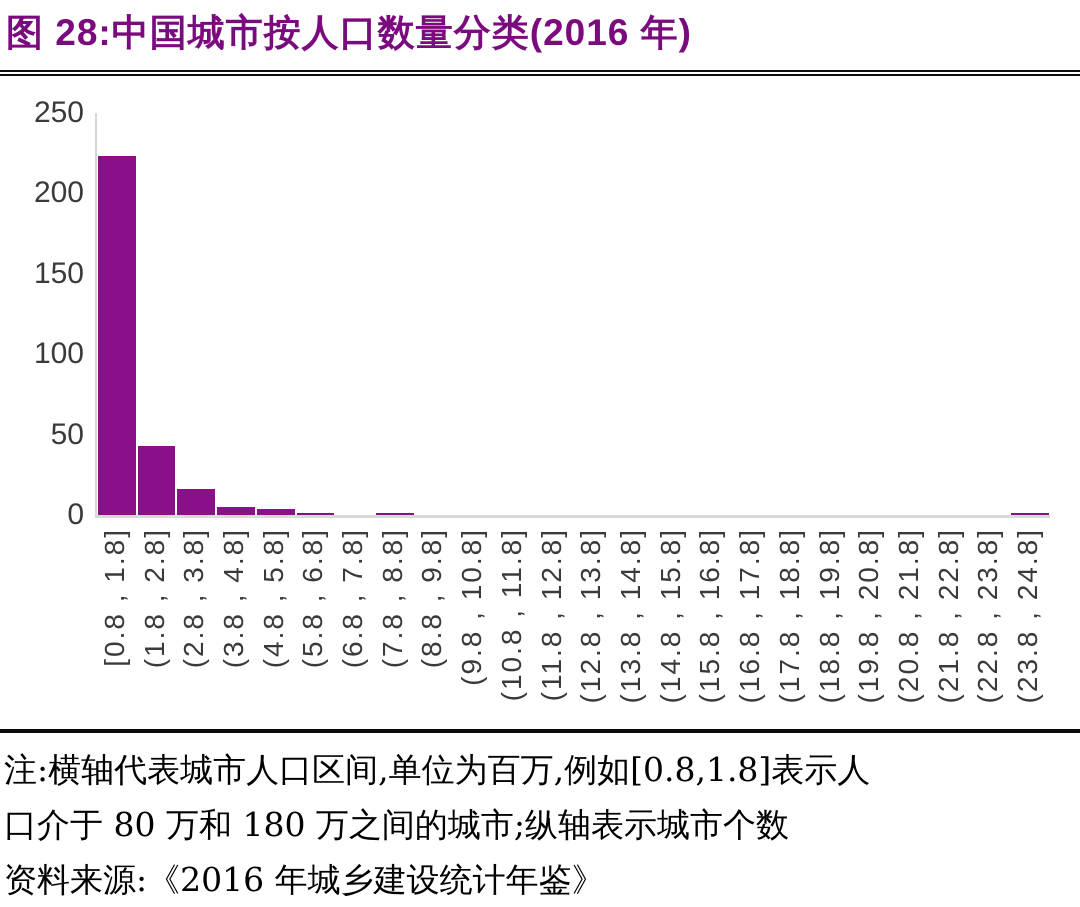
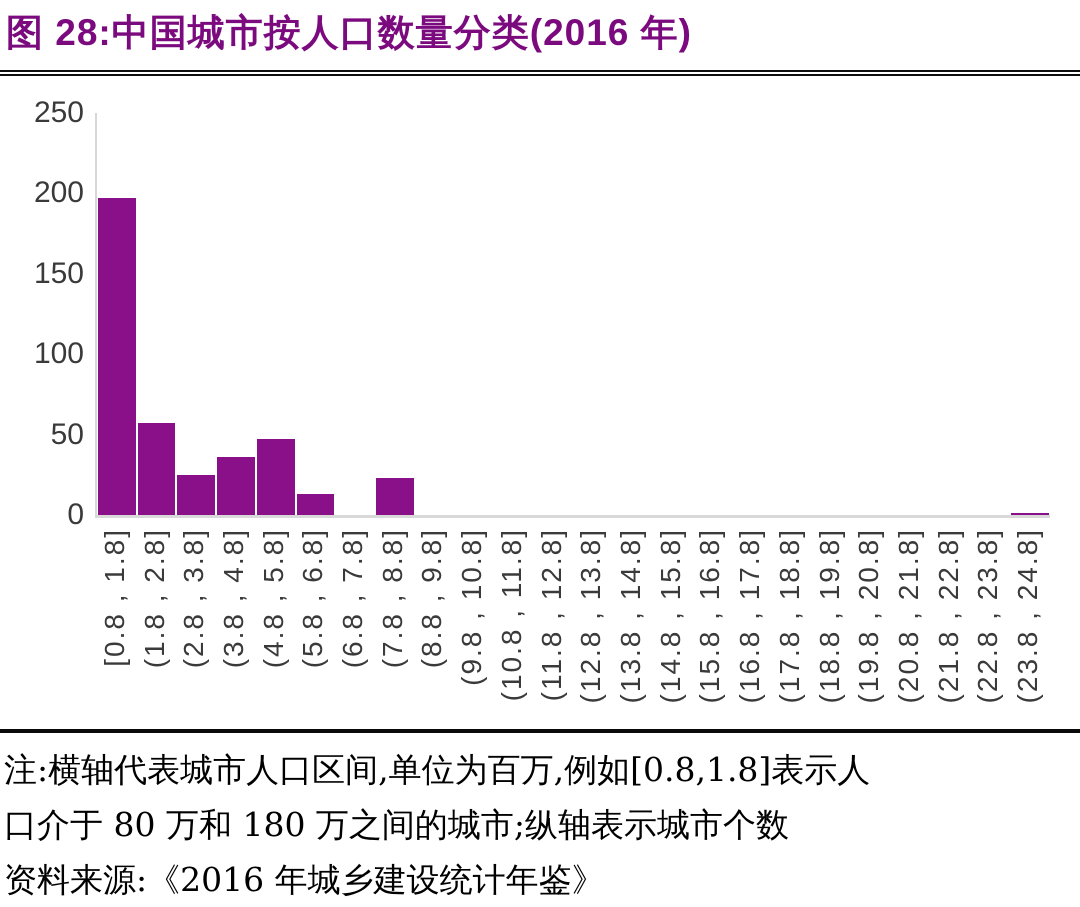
[0.8 , 1.8]: 223 -> 197
(1.8 , 2.8]: 43 -> 57
(2.8 , 3.8]: 16 -> 25
(3.8 , 4.8]: 5 -> 36
(4.8 , 5.8]: 4 -> 47
(5.8 , 6.8]: 1 -> 13
(7.8 , 8.8]: 1 -> 23
